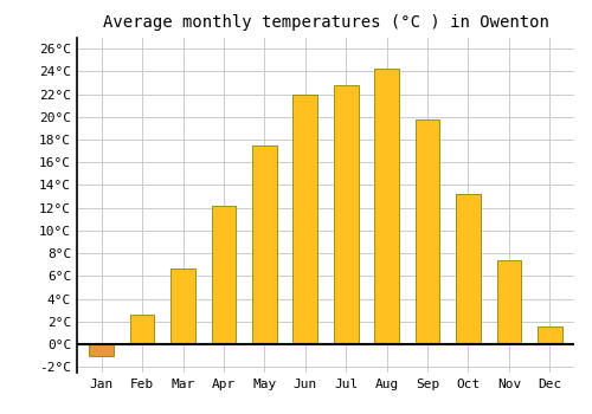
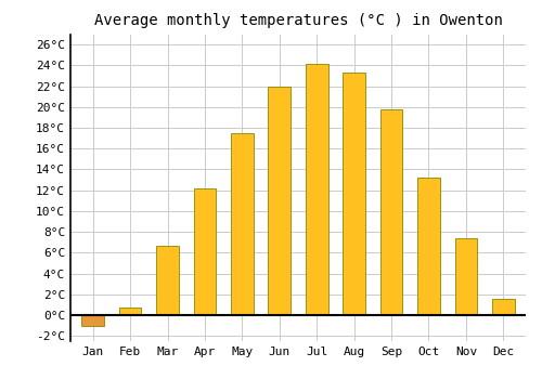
Feb: 2.6°C -> 0.7°C
Jul: 22.8°C -> 24.1°C
Aug: 24.2°C -> 23.3°C
